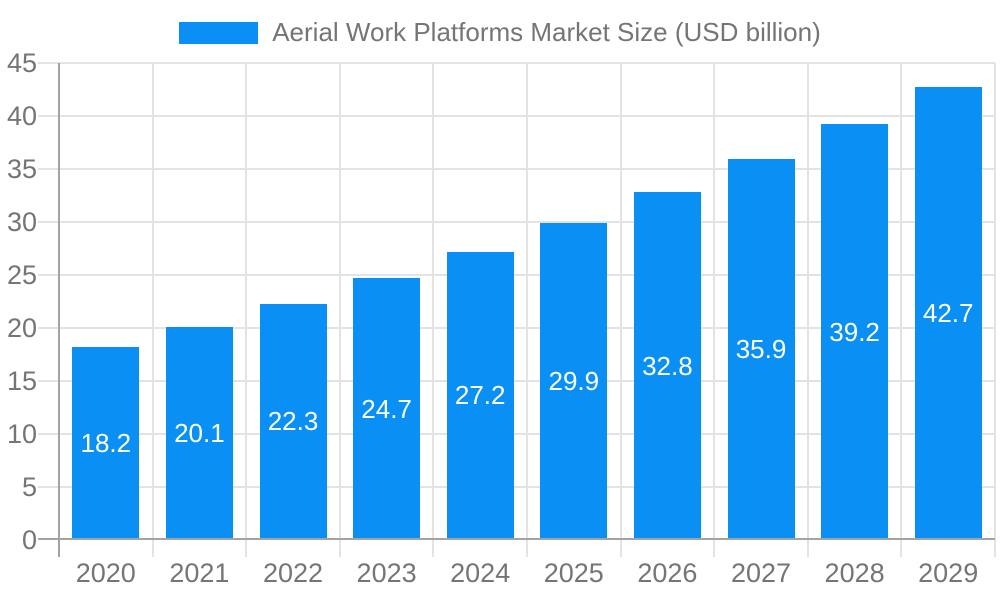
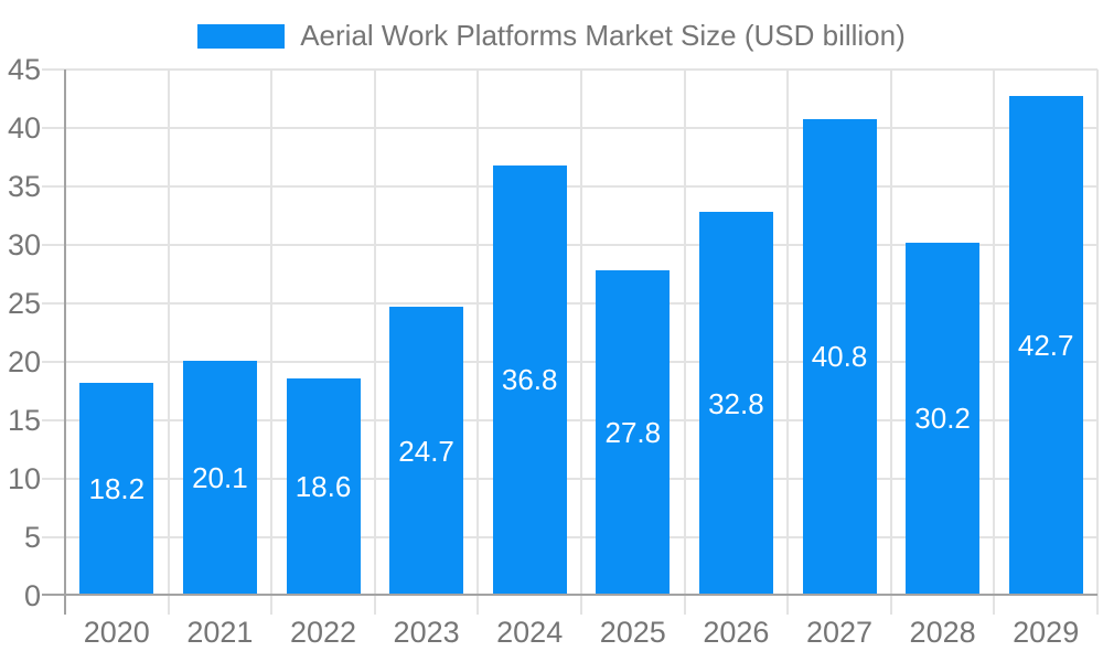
2022: 22.3 -> 18.6
2024: 27.2 -> 36.8
2025: 29.9 -> 27.8
2027: 35.9 -> 40.8
2028: 39.2 -> 30.2
